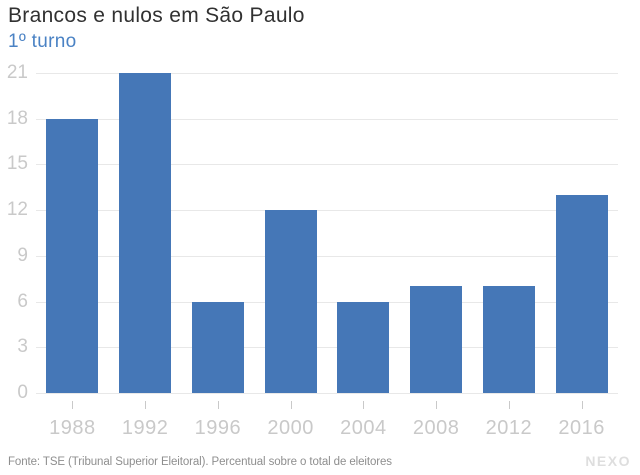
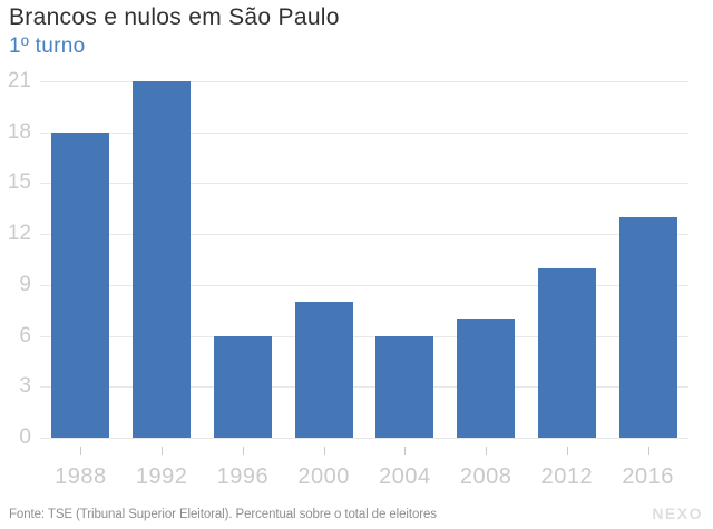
2000: 12 -> 8
2012: 7 -> 10
